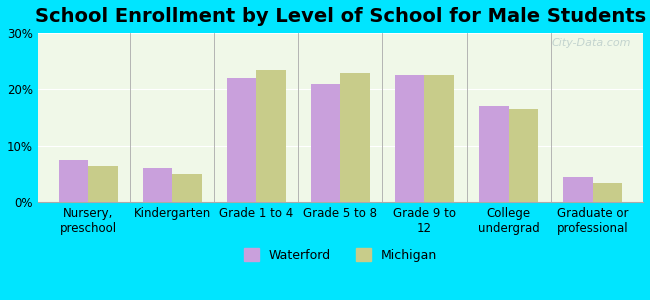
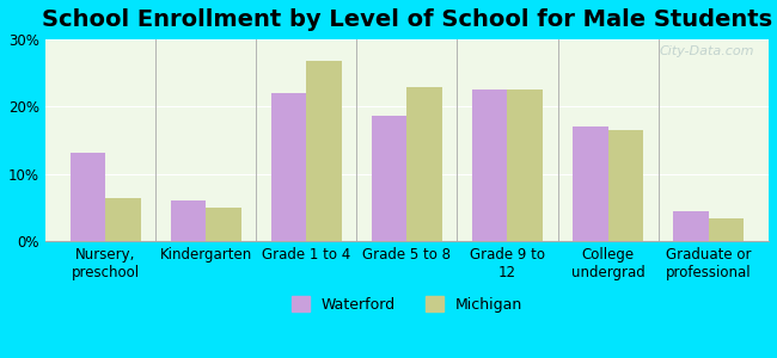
Waterford/Nursery, preschool: 7.5% -> 13.2%
Michigan/Grade 1 to 4: 23.5% -> 26.8%
Waterford/Grade 5 to 8: 21.0% -> 18.6%
